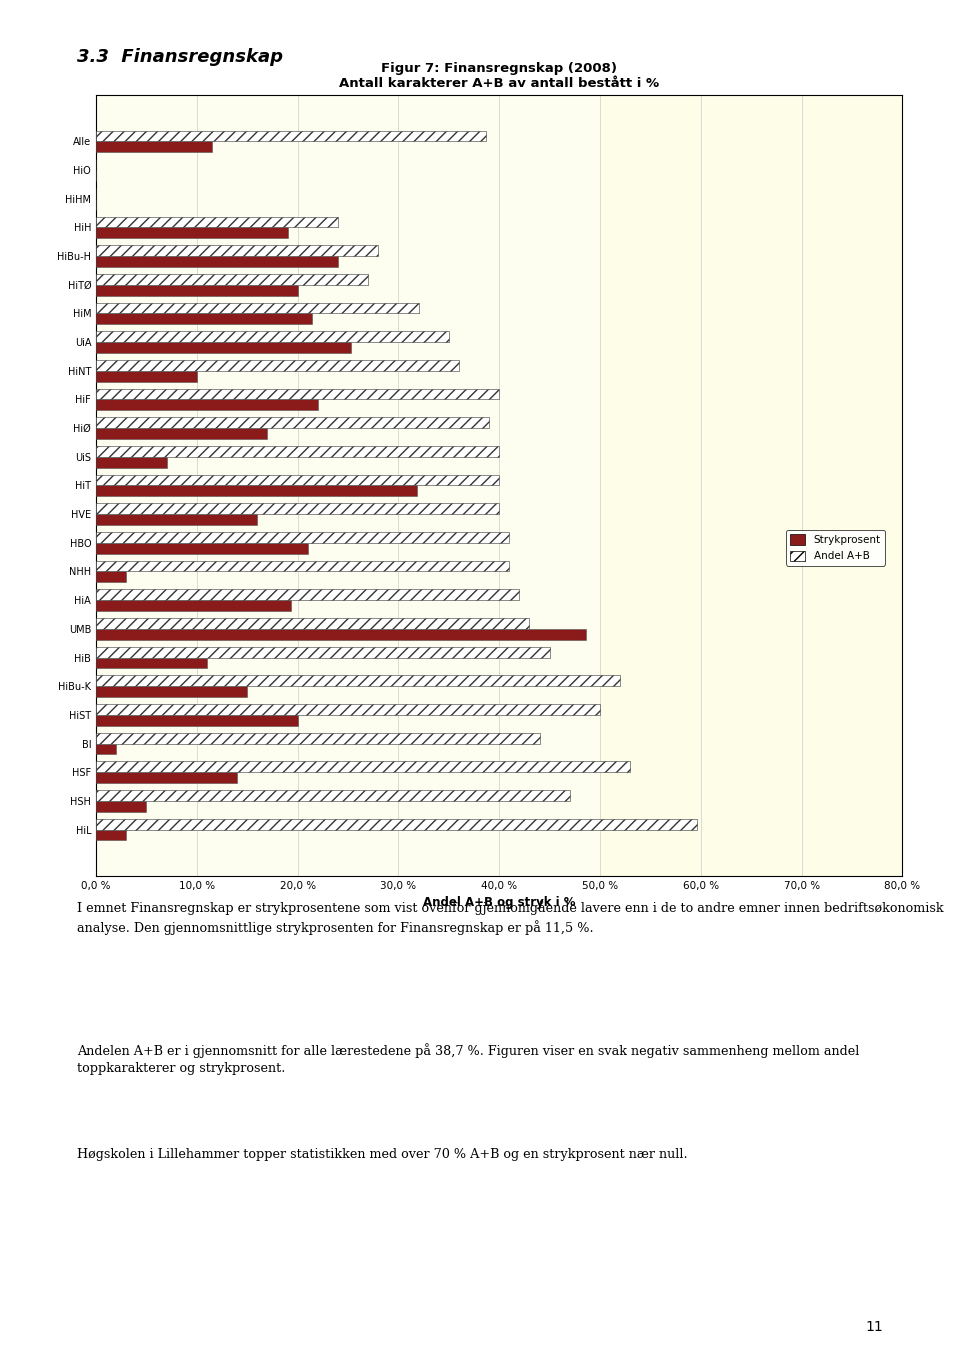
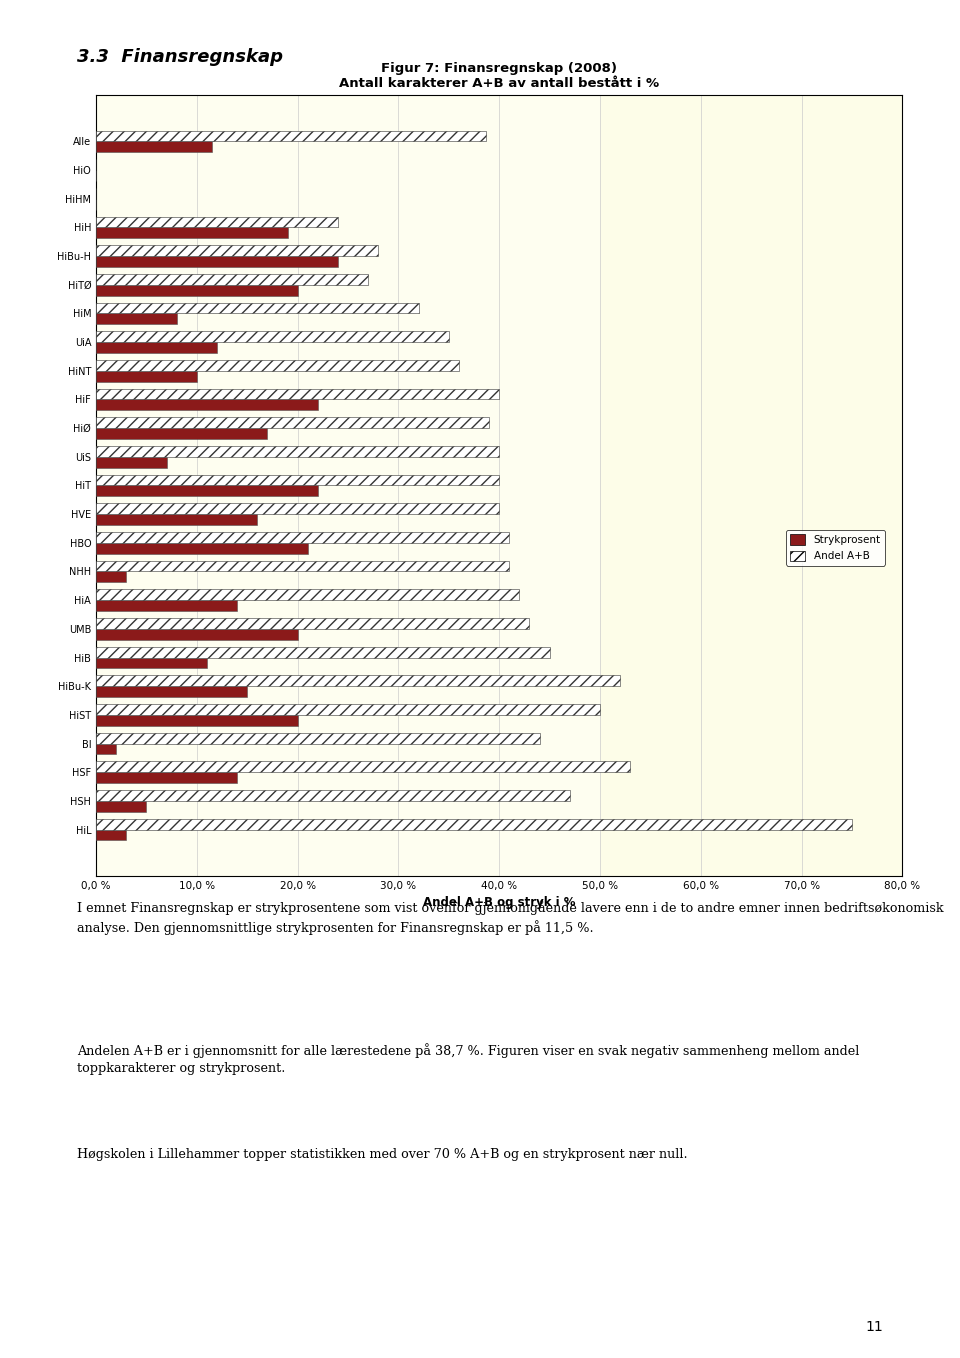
Strykprosent/HiM: 21,4 % -> 8,0 %
Strykprosent/UiA: 25,3 % -> 12,0 %
Strykprosent/HiT: 31,8 % -> 22,0 %
Strykprosent/HiA: 19,3 % -> 14,0 %
Strykprosent/UMB: 48,6 % -> 20,0 %
Andel A+B/HiL: 59,6 % -> 75,0 %
